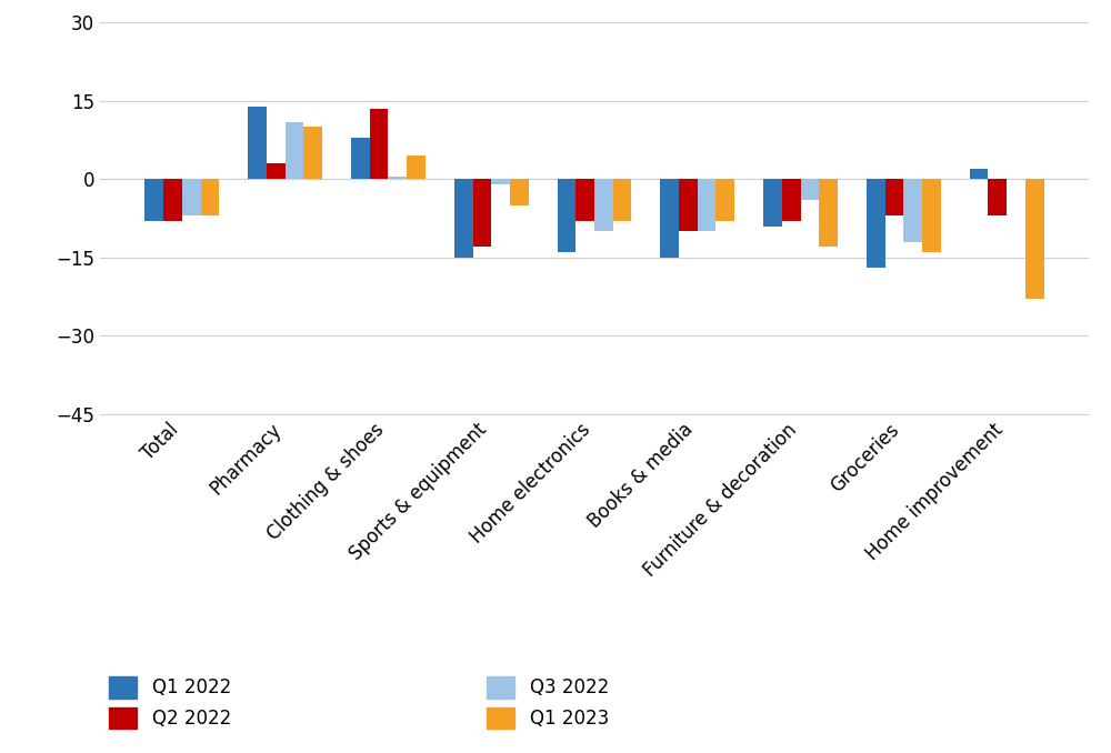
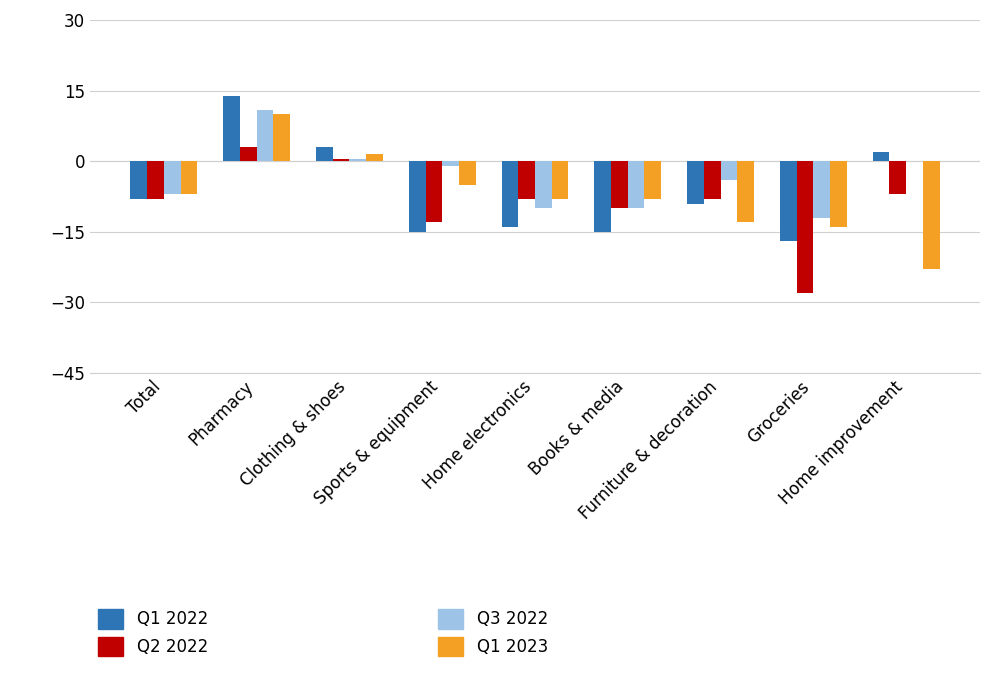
Q1 2022/Clothing & shoes: 8 -> 3
Q2 2022/Clothing & shoes: 13.5 -> 0.5
Q1 2023/Clothing & shoes: 4.5 -> 1.5
Q2 2022/Groceries: -7.0 -> -28.0
